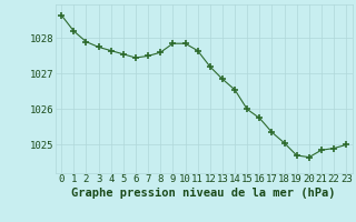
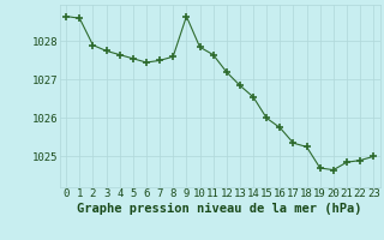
1: 1028.20 -> 1028.60
9: 1027.85 -> 1028.65
18: 1025.05 -> 1025.25
